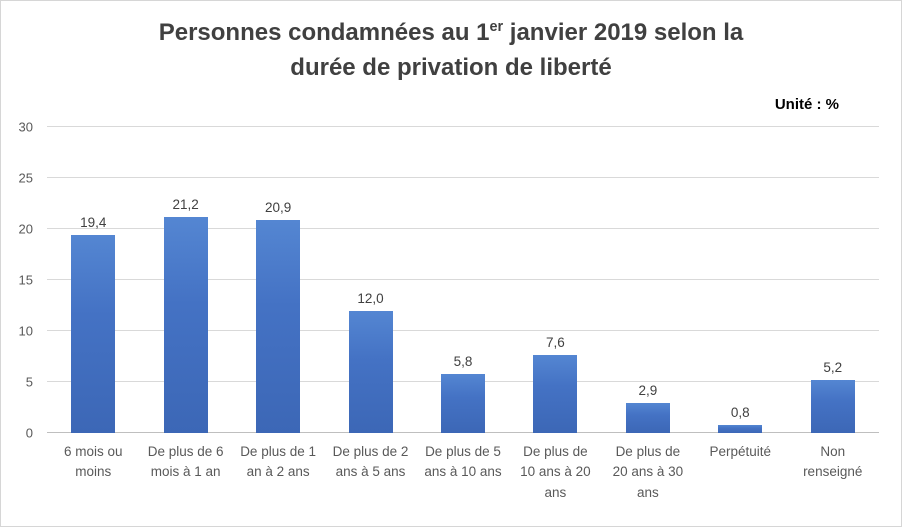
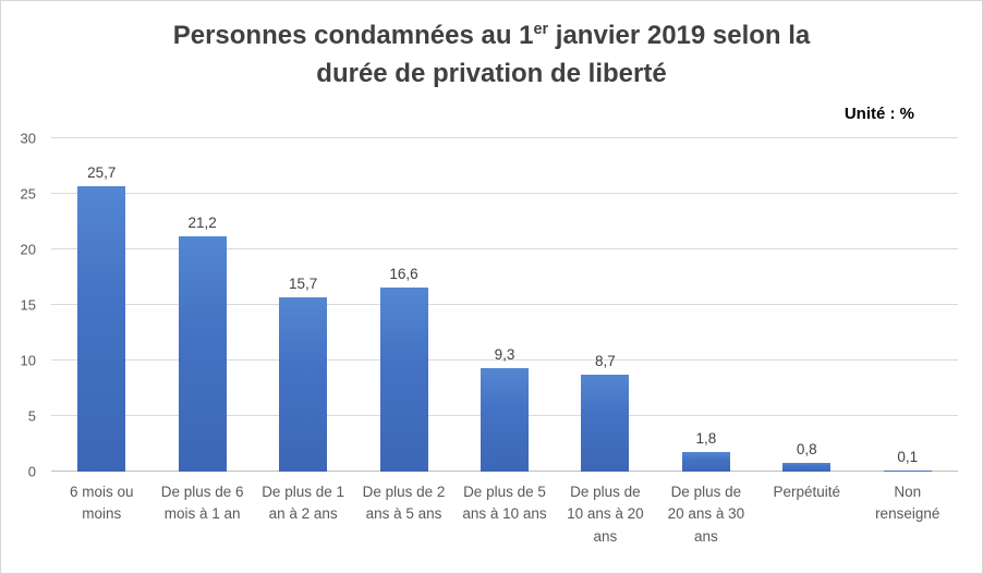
6 mois ou moins: 19,4 -> 25,7
De plus de 1 an à 2 ans: 20,9 -> 15,7
De plus de 2 ans à 5 ans: 12,0 -> 16,6
De plus de 5 ans à 10 ans: 5,8 -> 9,3
De plus de 10 ans à 20 ans: 7,6 -> 8,7
De plus de 20 ans à 30 ans: 2,9 -> 1,8
Non renseigné: 5,2 -> 0,1
